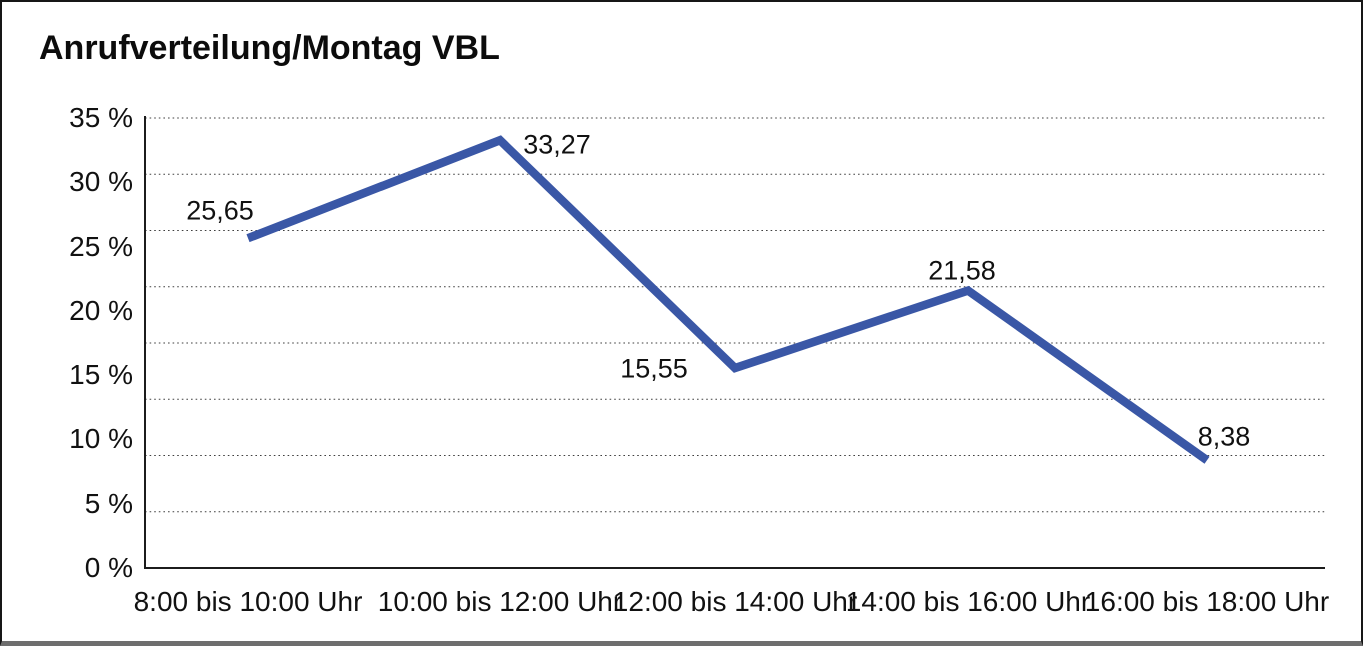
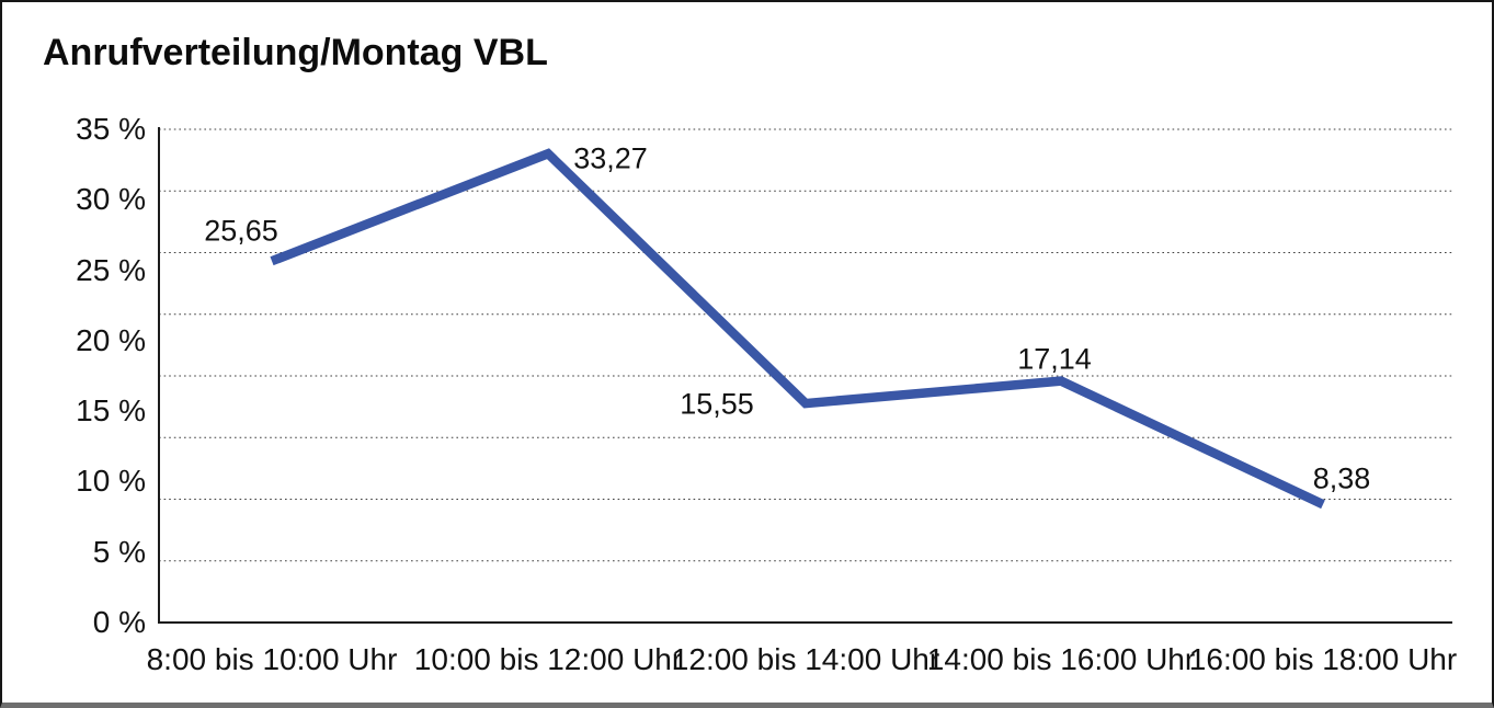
14:00 bis 16:00 Uhr: 21,58 -> 17,14
